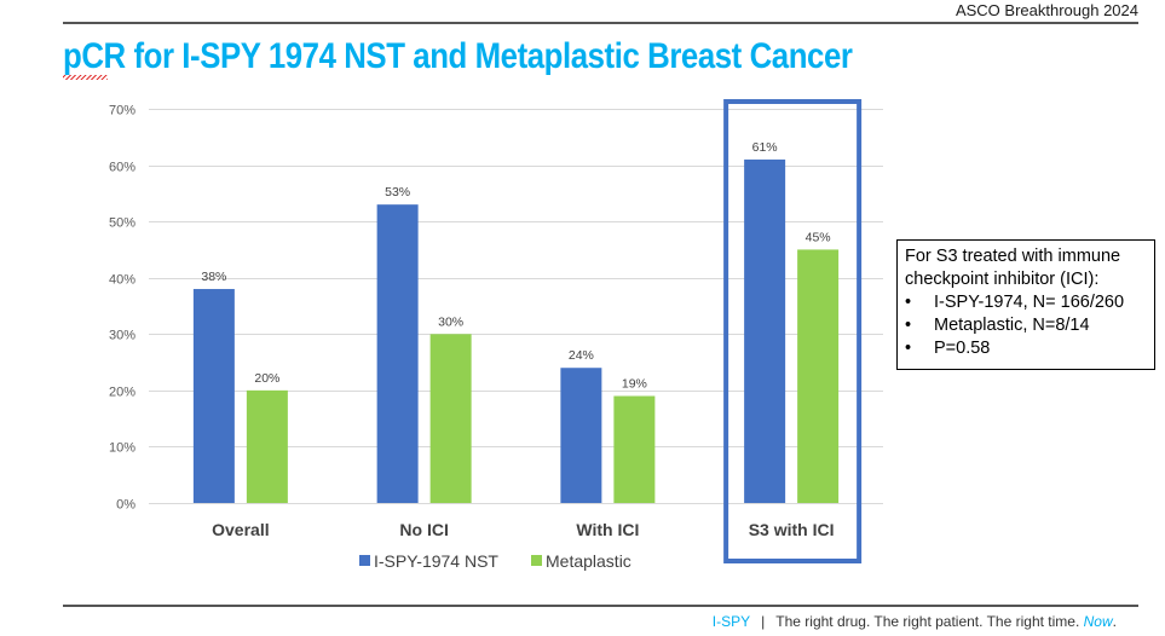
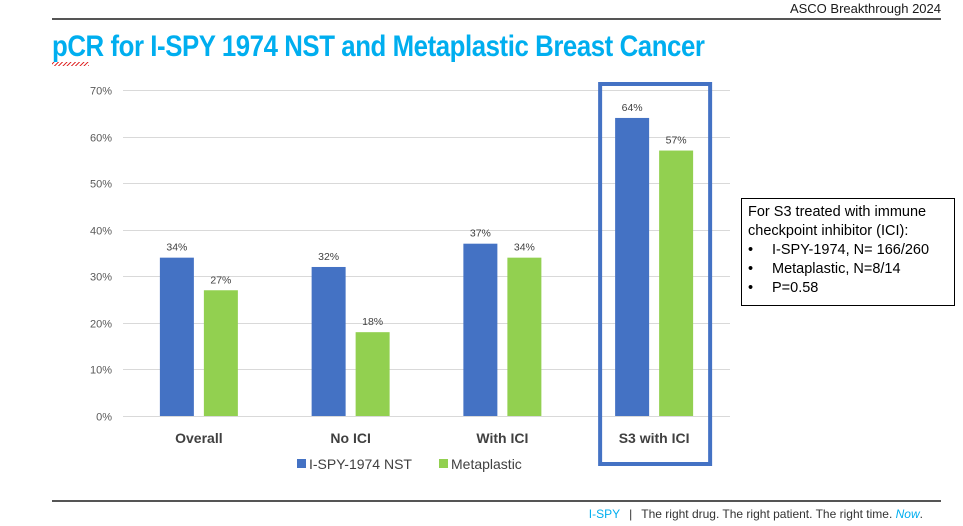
I-SPY-1974 NST/Overall: 38% -> 34%
Metaplastic/Overall: 20% -> 27%
I-SPY-1974 NST/No ICI: 53% -> 32%
Metaplastic/No ICI: 30% -> 18%
I-SPY-1974 NST/With ICI: 24% -> 37%
Metaplastic/With ICI: 19% -> 34%
I-SPY-1974 NST/S3 with ICI: 61% -> 64%
Metaplastic/S3 with ICI: 45% -> 57%
